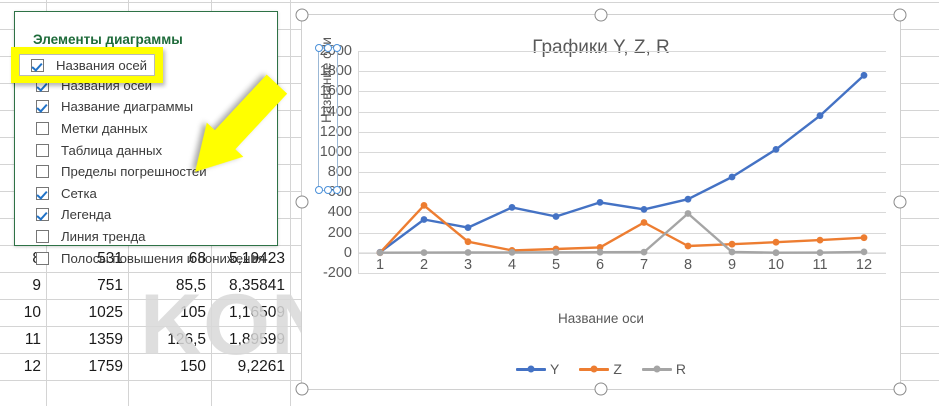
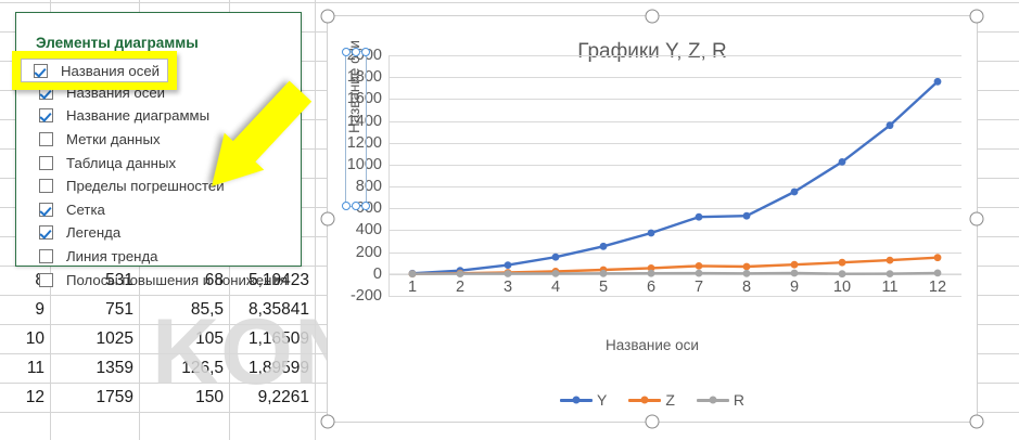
Y/2: 330 -> 30
Z/2: 470 -> 10
Y/3: 250 -> 80
Z/3: 110 -> 10
Y/4: 450 -> 160
Y/5: 360 -> 250
Y/6: 500 -> 380
Y/7: 430 -> 520
Z/7: 300 -> 70
R/8: 390 -> 10
